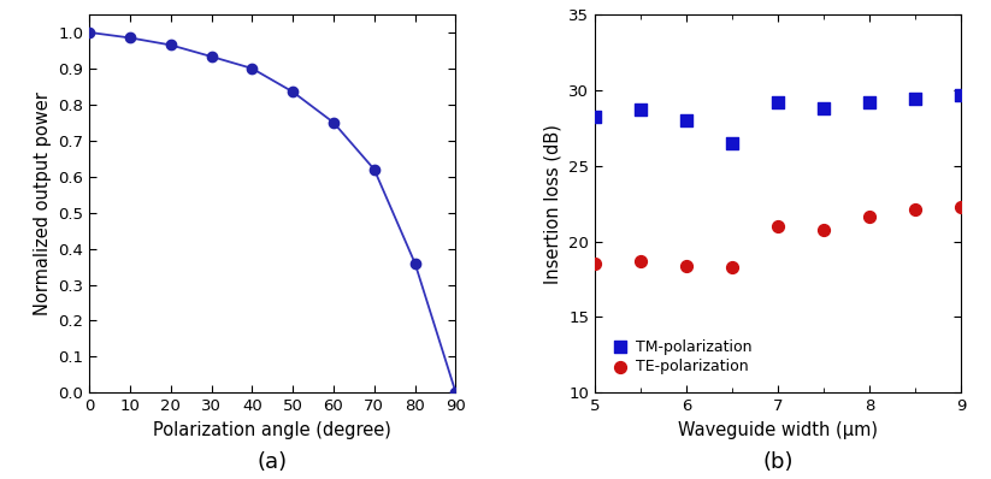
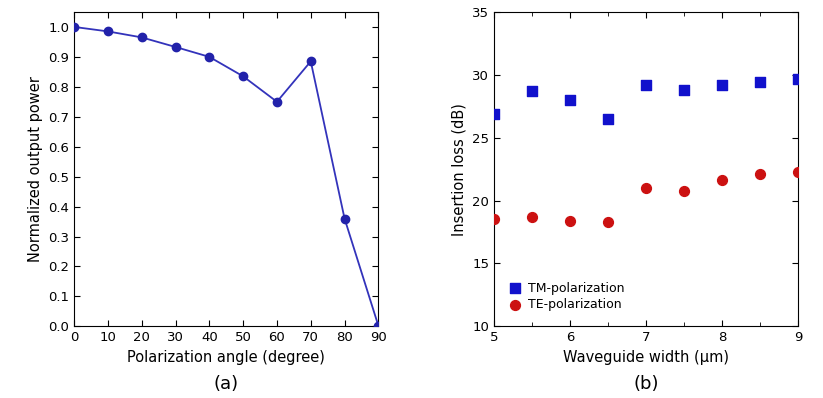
70: 0.620 -> 0.885
TM-polarization/5: 28.2 -> 26.9
